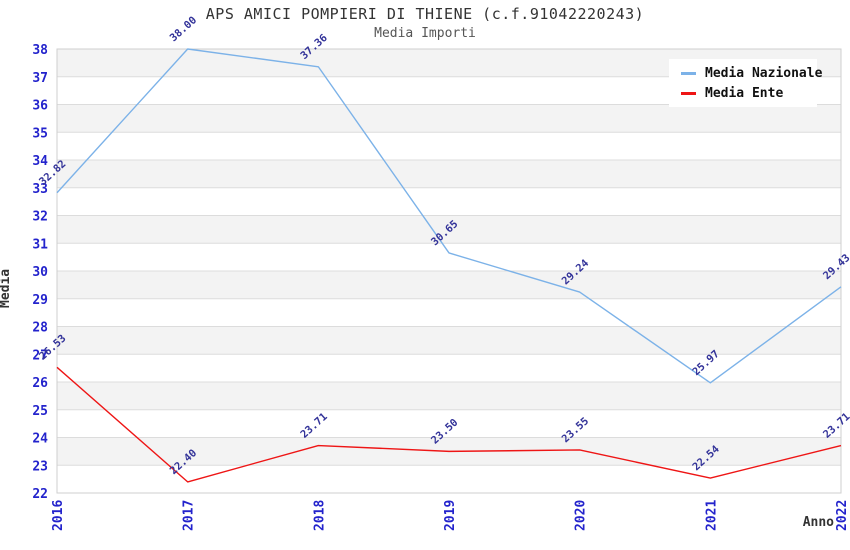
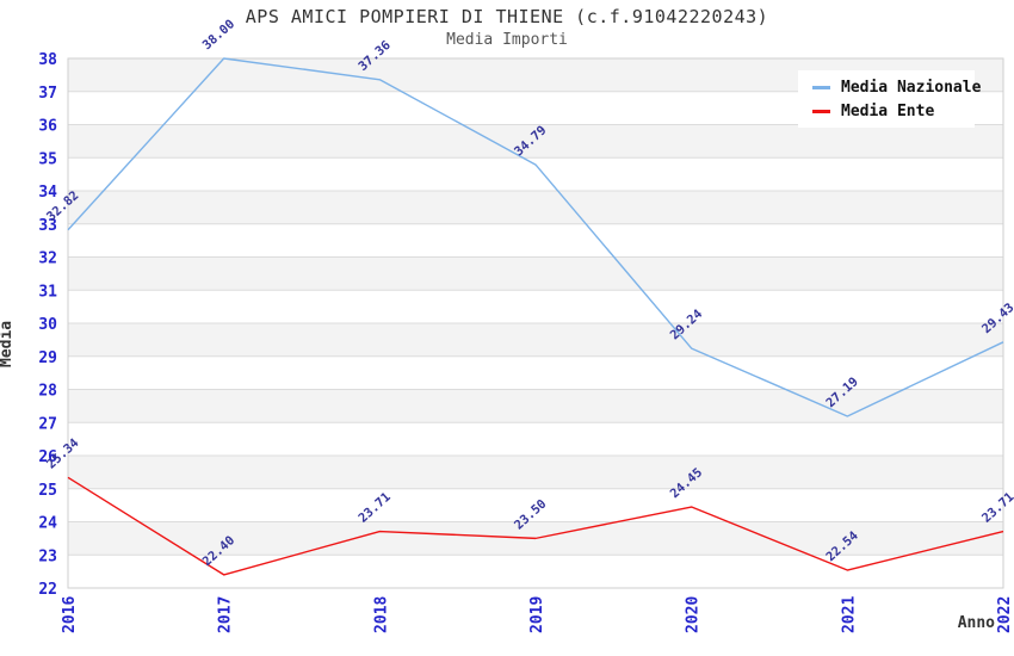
Media Ente/2016: 26.53 -> 25.34
Media Nazionale/2019: 30.65 -> 34.79
Media Ente/2020: 23.55 -> 24.45
Media Nazionale/2021: 25.97 -> 27.19
